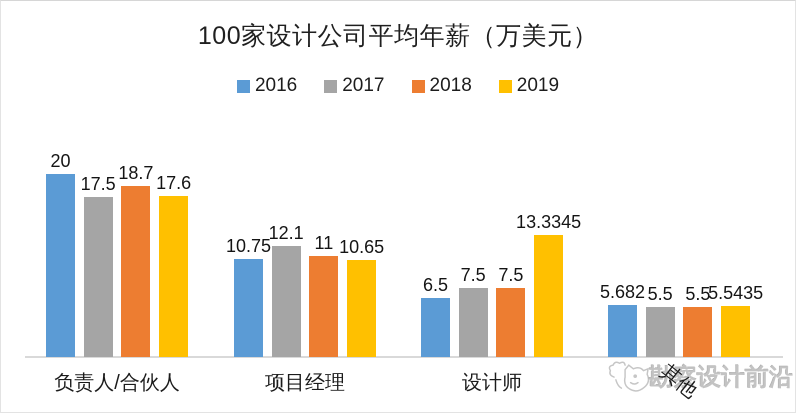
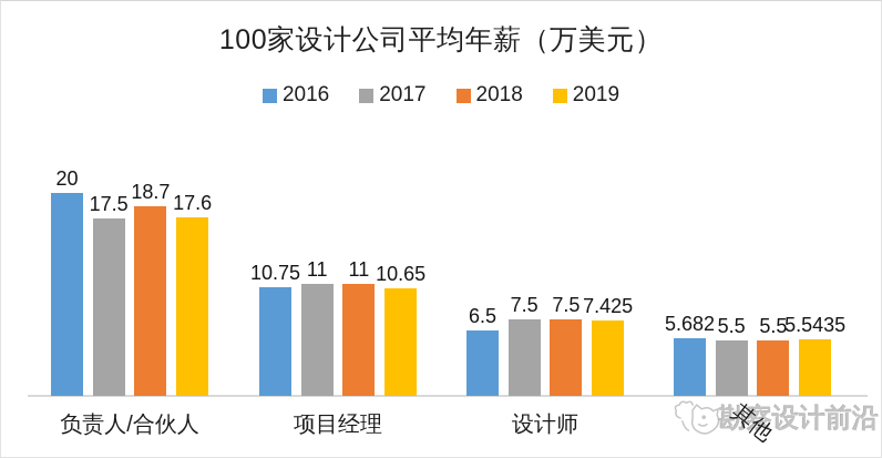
2017/项目经理: 12.1 -> 11
2019/设计师: 13.3345 -> 7.425
